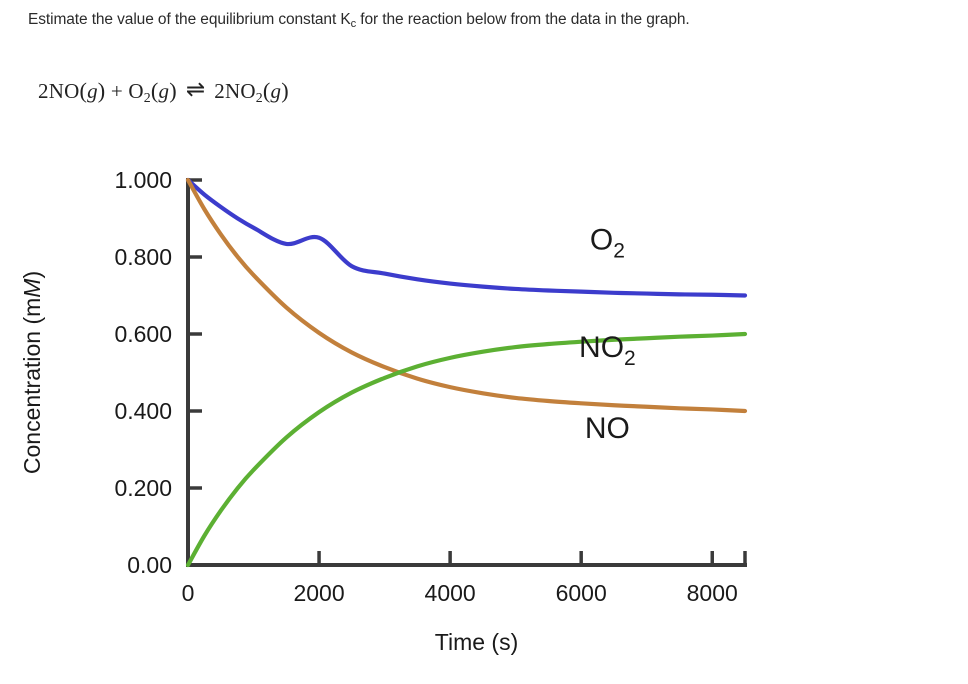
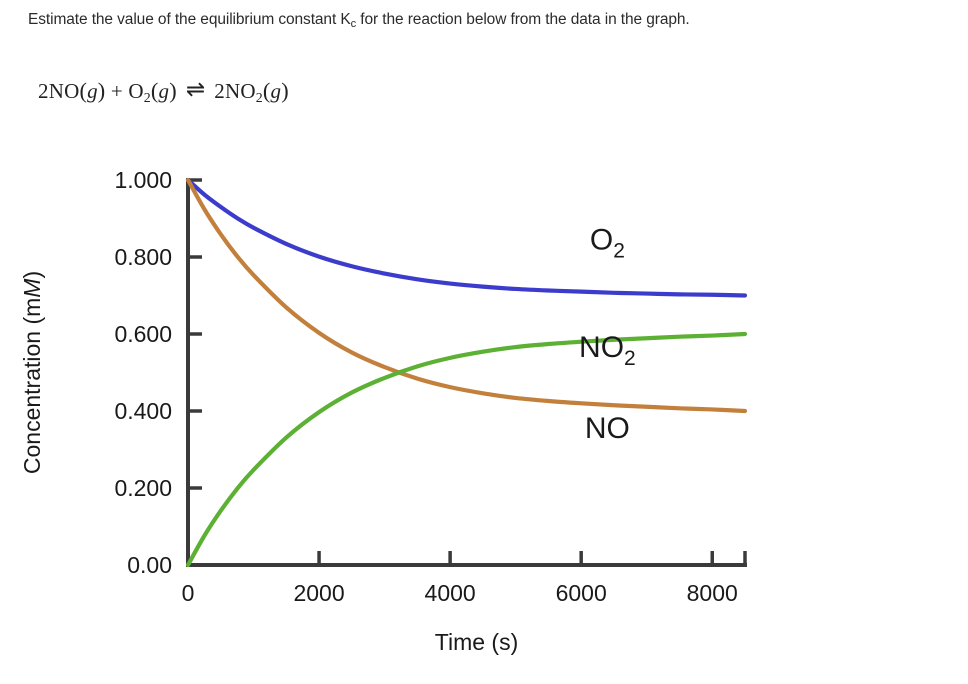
O2/2000: 0.85 -> 0.80
